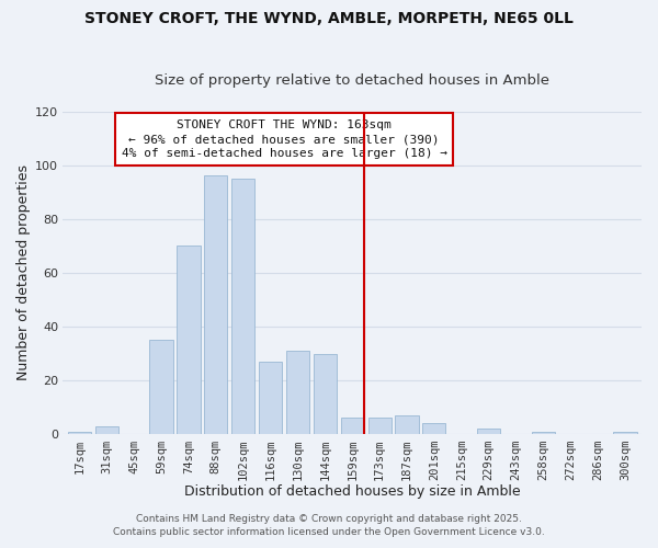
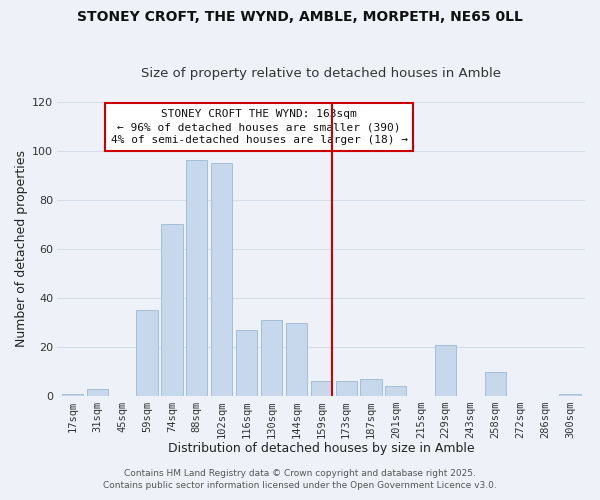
229sqm: 2 -> 21
258sqm: 1 -> 10
